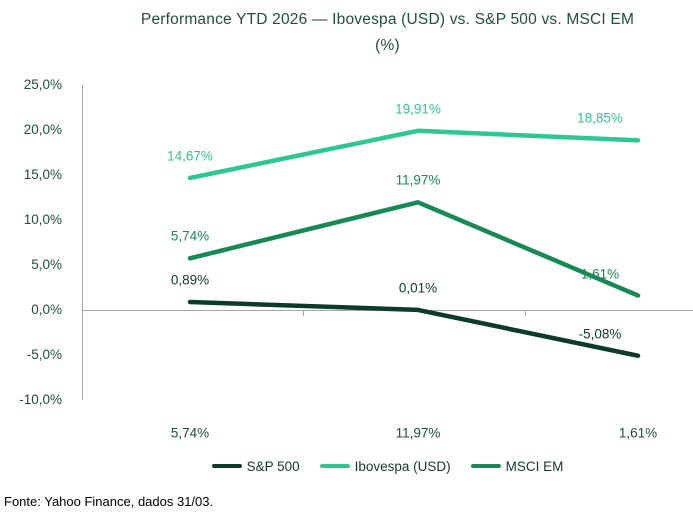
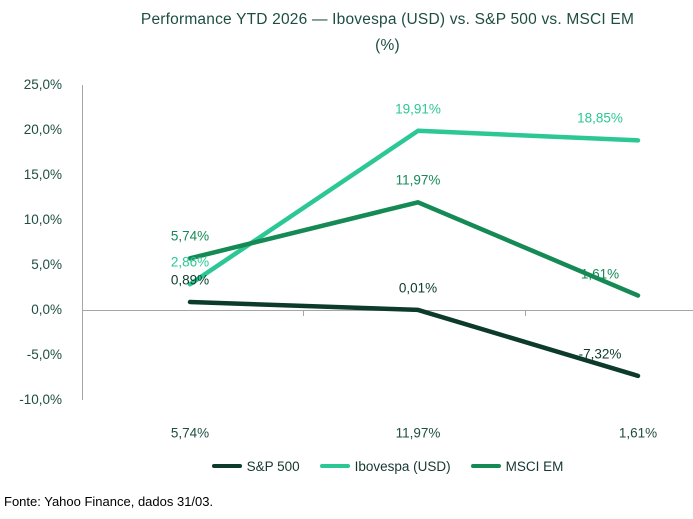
Ibovespa (USD)/5,74%: 14,67% -> 2,86%
S&P 500/1,61%: -5,08% -> -7,32%
